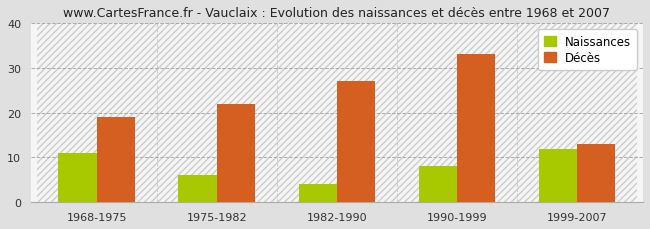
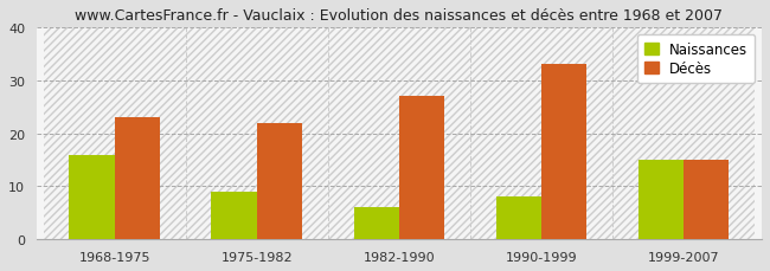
Naissances/1968-1975: 11 -> 16
Décès/1968-1975: 19 -> 23
Naissances/1975-1982: 6 -> 9
Naissances/1982-1990: 4 -> 6
Naissances/1999-2007: 12 -> 15
Décès/1999-2007: 13 -> 15
